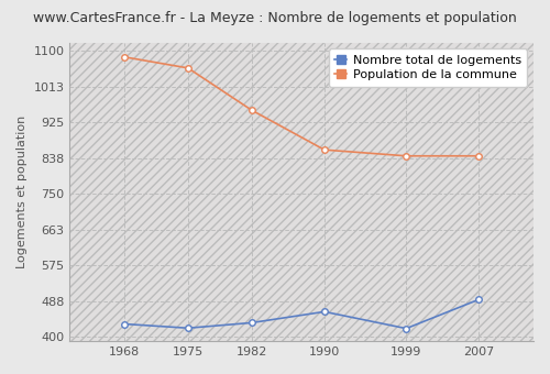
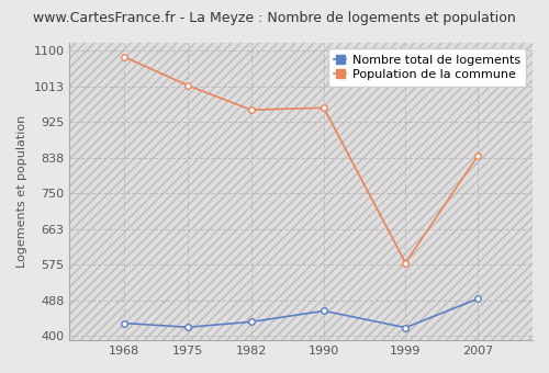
Population de la commune/1975: 1058 -> 1015
Population de la commune/1990: 858 -> 960
Population de la commune/1999: 843 -> 580
